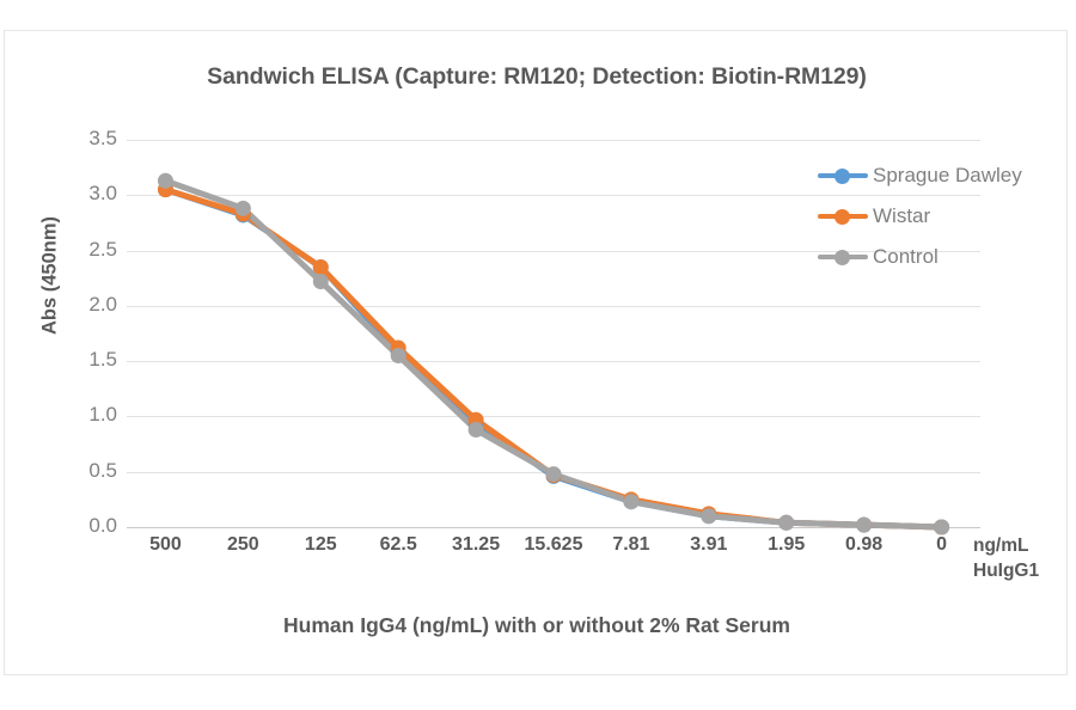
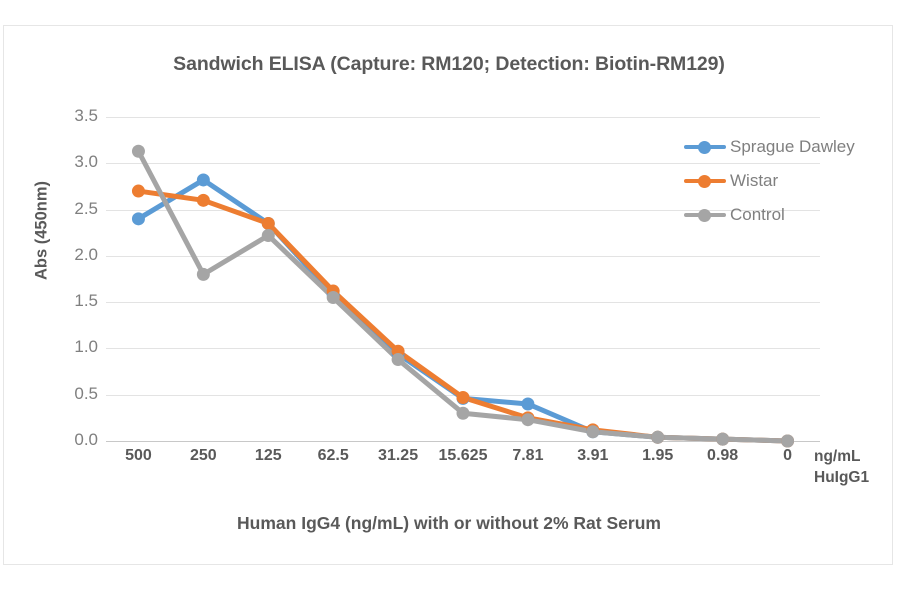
Sprague Dawley/500: 3.0 -> 2.4
Wistar/500: 3.0 -> 2.7
Wistar/250: 2.8 -> 2.6
Control/250: 2.9 -> 1.8
Control/15.625: 0.5 -> 0.3
Sprague Dawley/7.81: 0.2 -> 0.4
